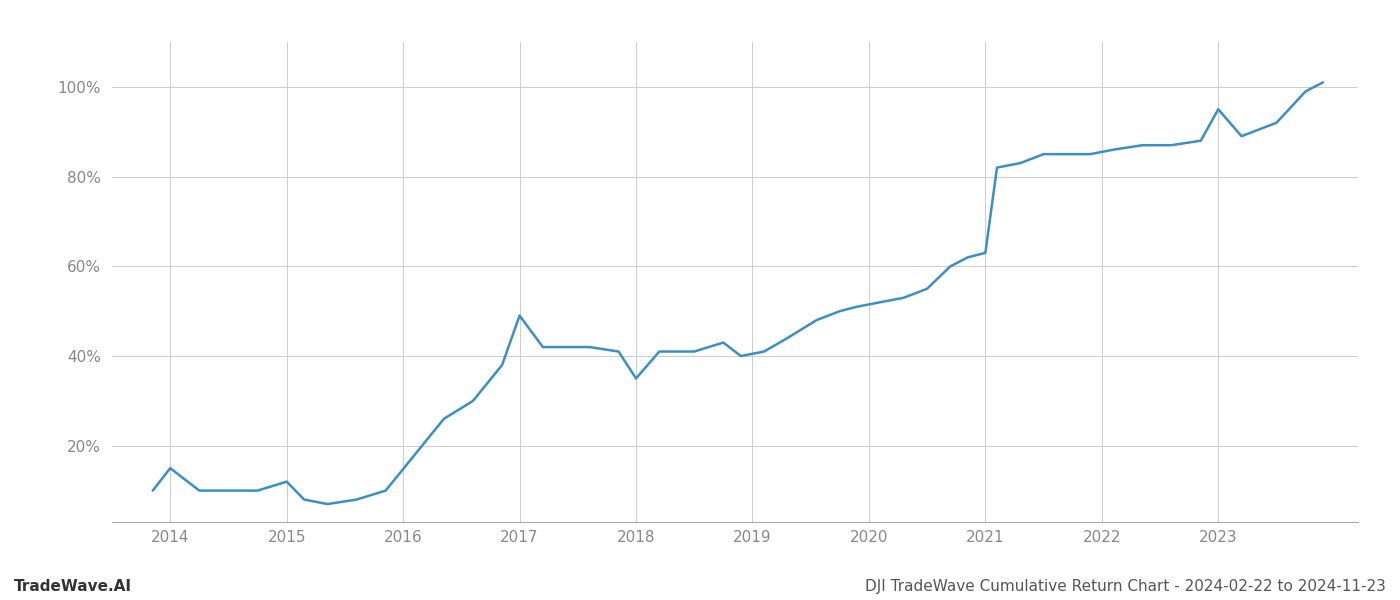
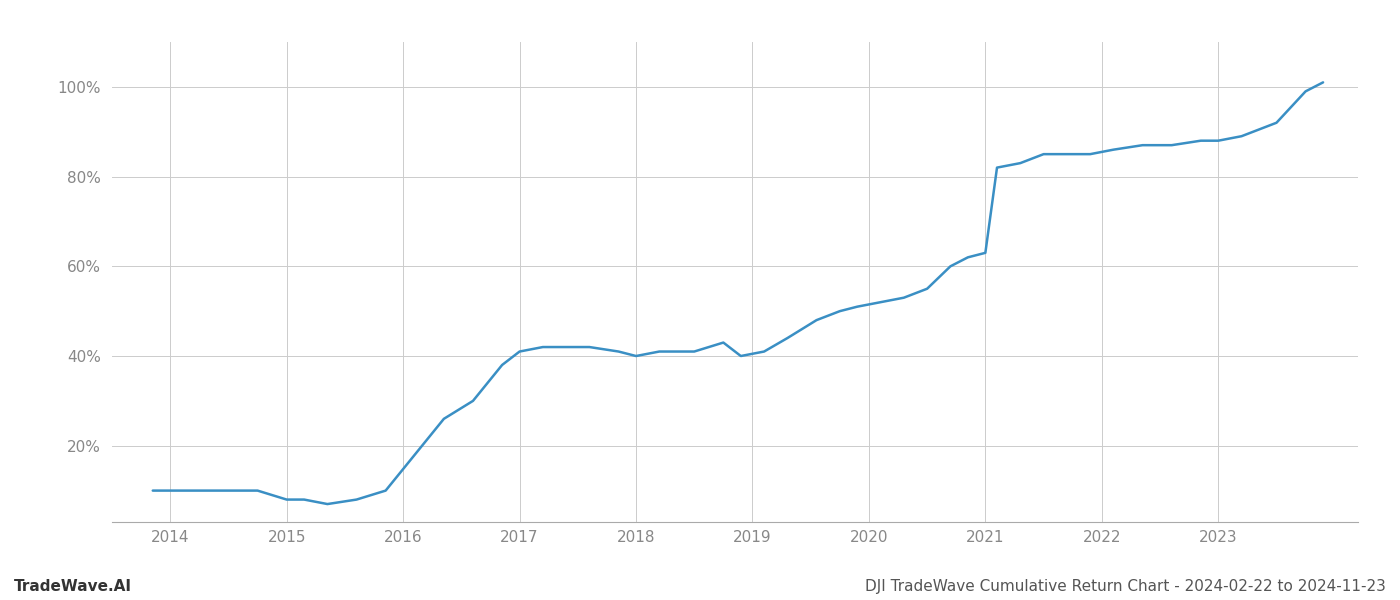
2014: 15% -> 10%
2015: 12% -> 8%
2017: 49% -> 41%
2018: 35% -> 40%
2023: 95% -> 88%
